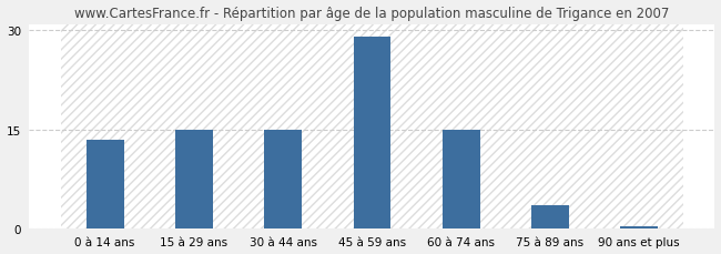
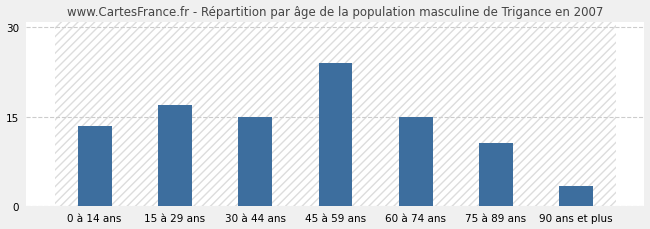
15 à 29 ans: 15.0 -> 17.0
45 à 59 ans: 29.0 -> 24.0
75 à 89 ans: 3.5 -> 10.6
90 ans et plus: 0.3 -> 3.4
